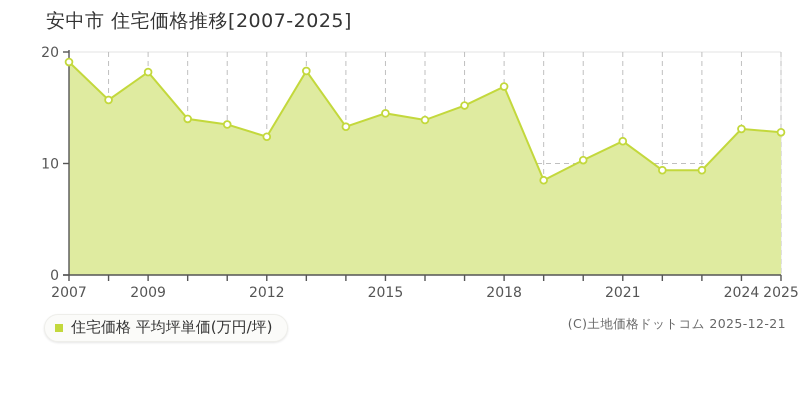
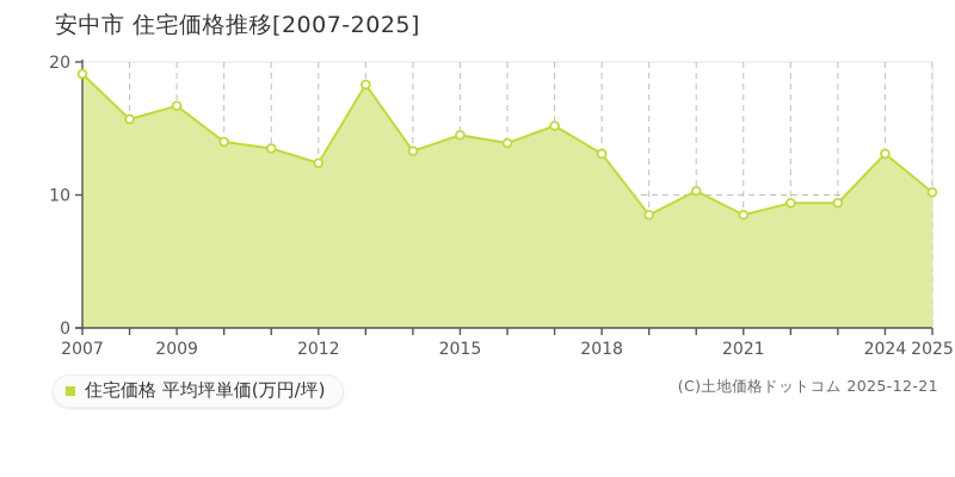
2009: 18.2 -> 16.7
2018: 16.9 -> 13.1
2021: 12.0 -> 8.5
2025: 12.8 -> 10.2
